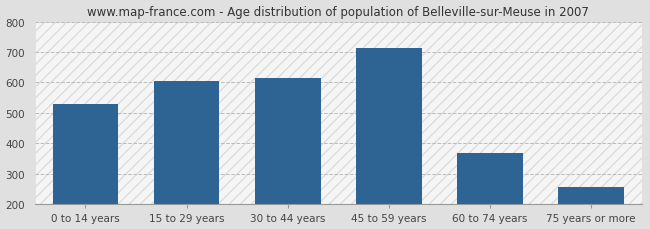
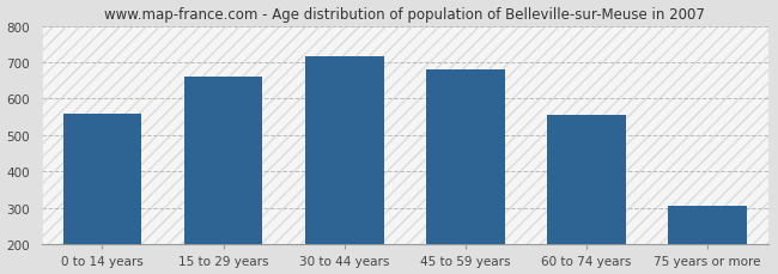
0 to 14 years: 528 -> 560
15 to 29 years: 606 -> 660
30 to 44 years: 615 -> 715
45 to 59 years: 714 -> 680
60 to 74 years: 370 -> 555
75 years or more: 258 -> 305
